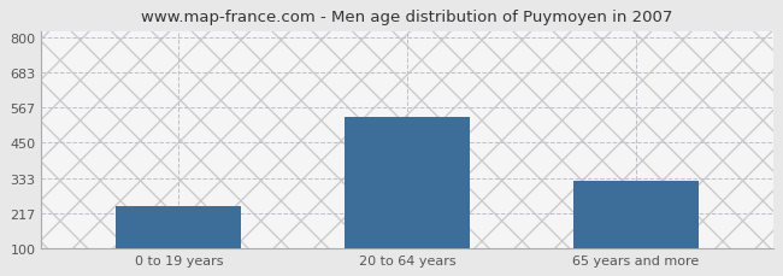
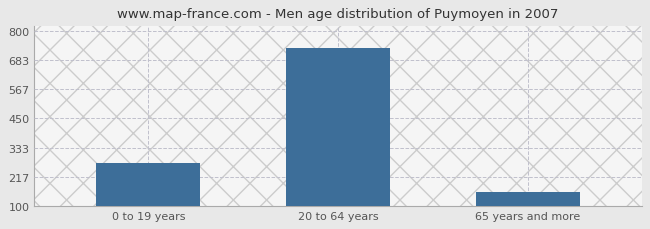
0 to 19 years: 240 -> 270
20 to 64 years: 535 -> 730
65 years and more: 325 -> 155
